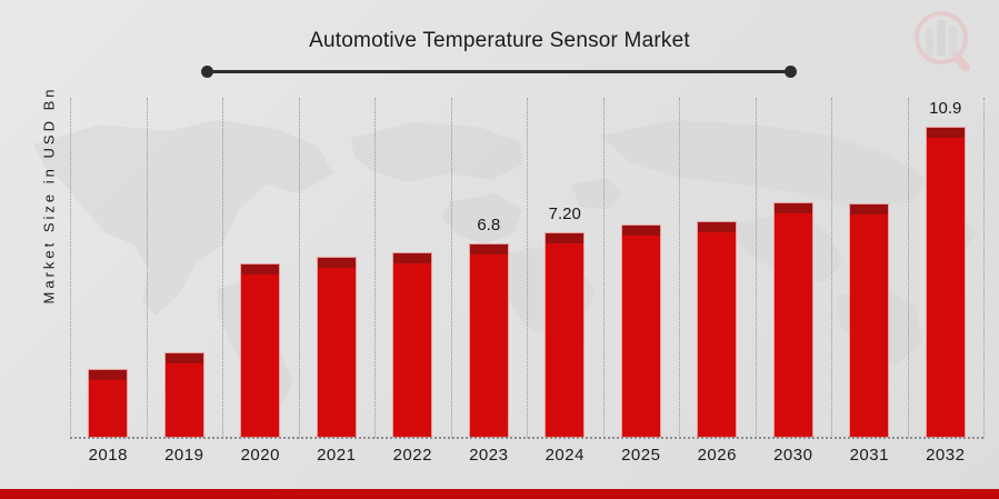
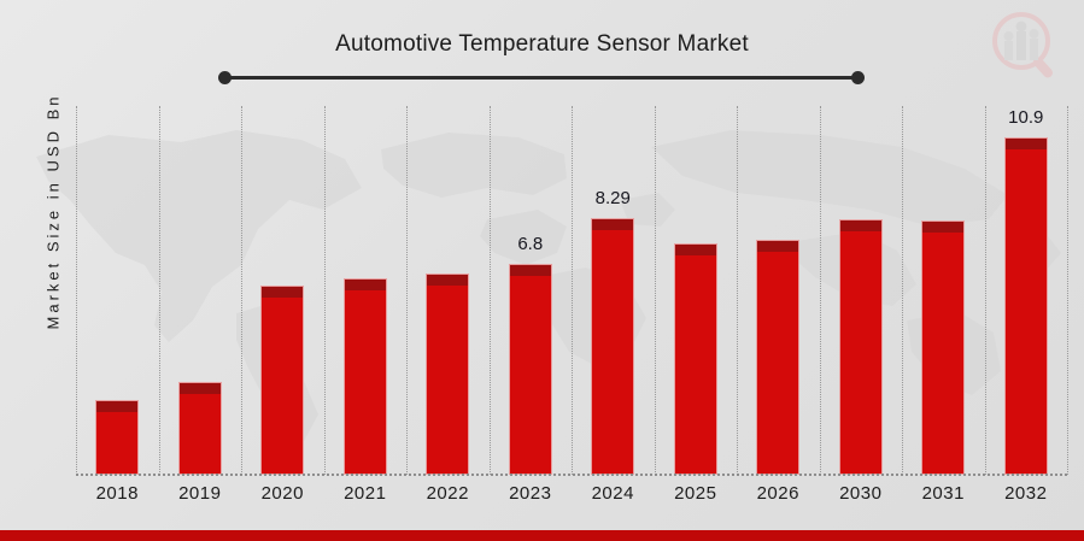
2024: 7.20 -> 8.29
